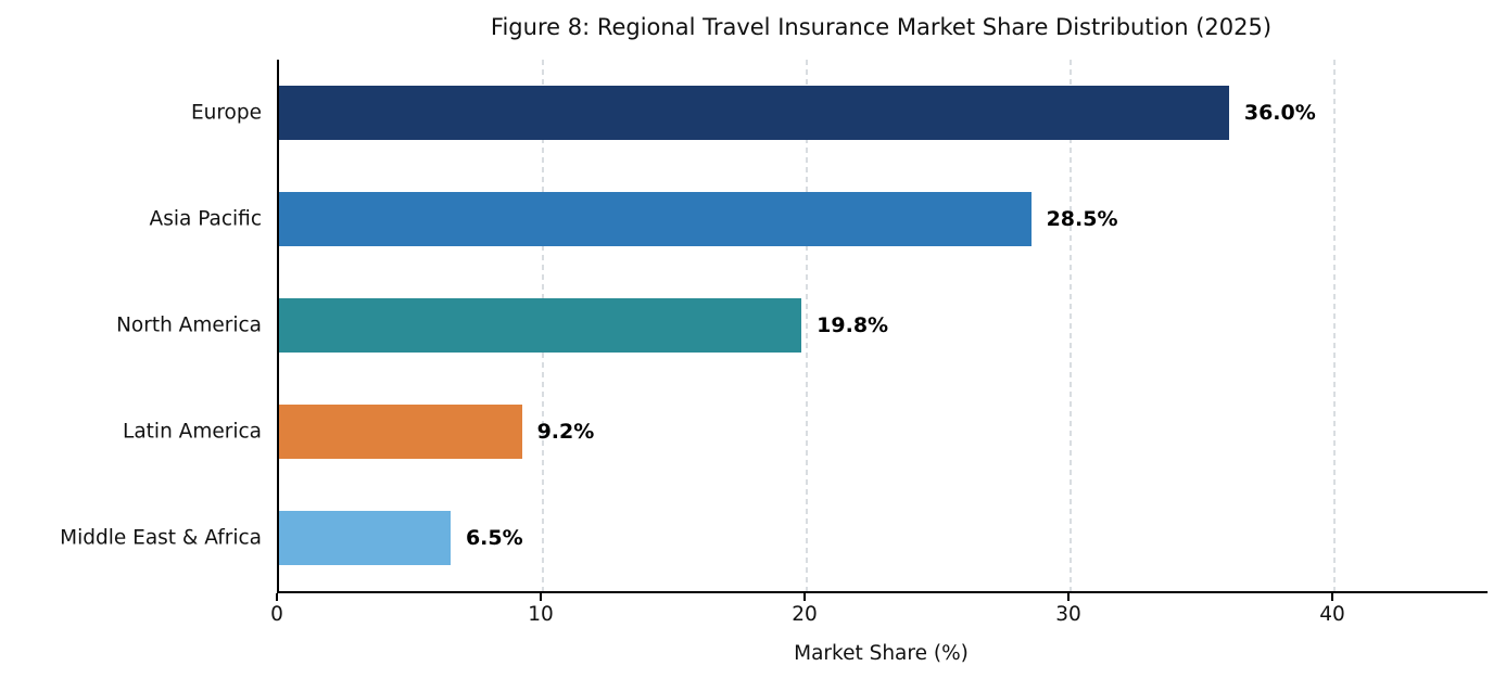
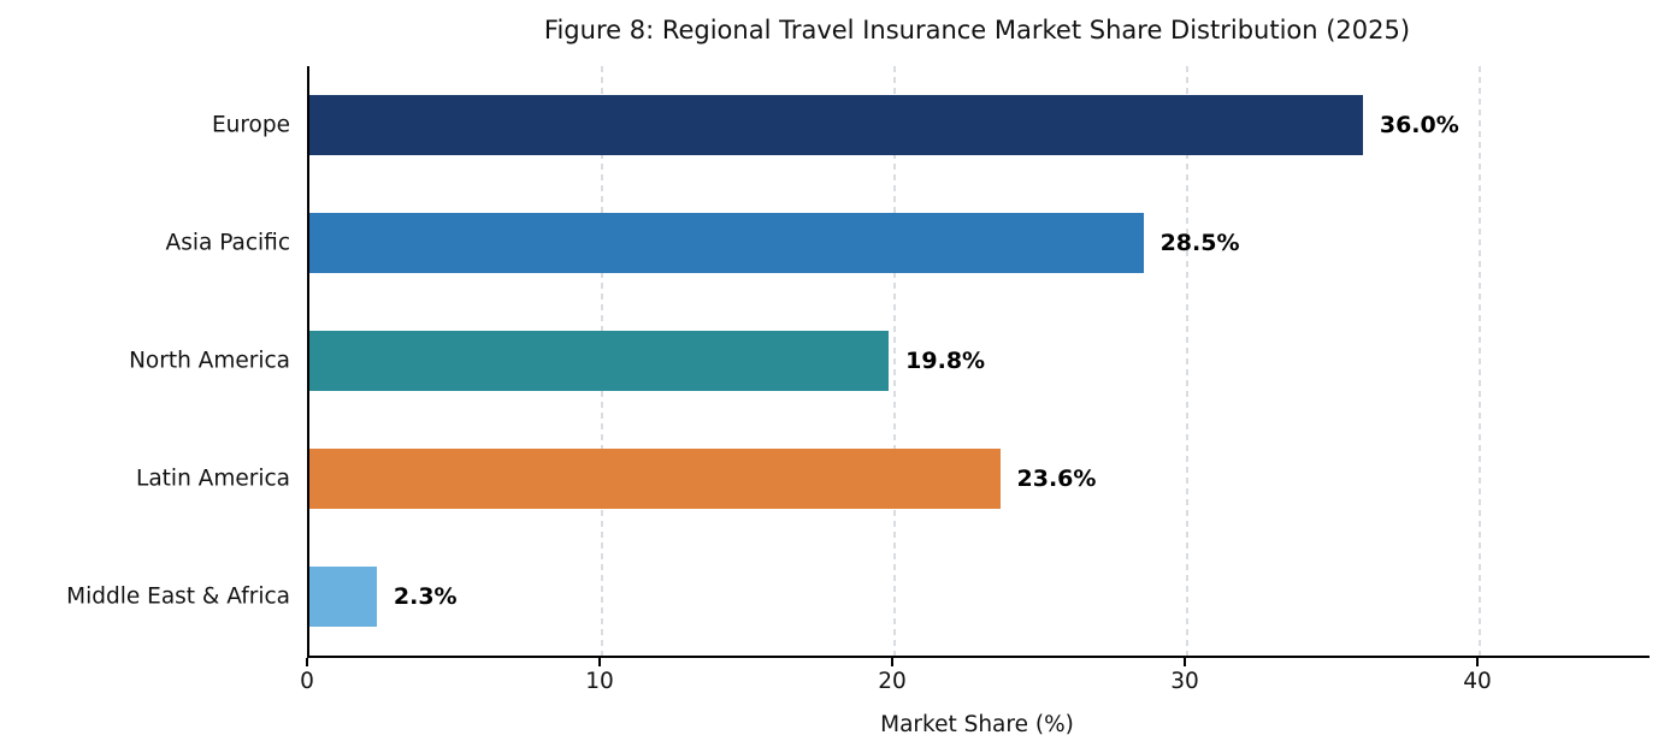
Latin America: 9.2% -> 23.6%
Middle East & Africa: 6.5% -> 2.3%
